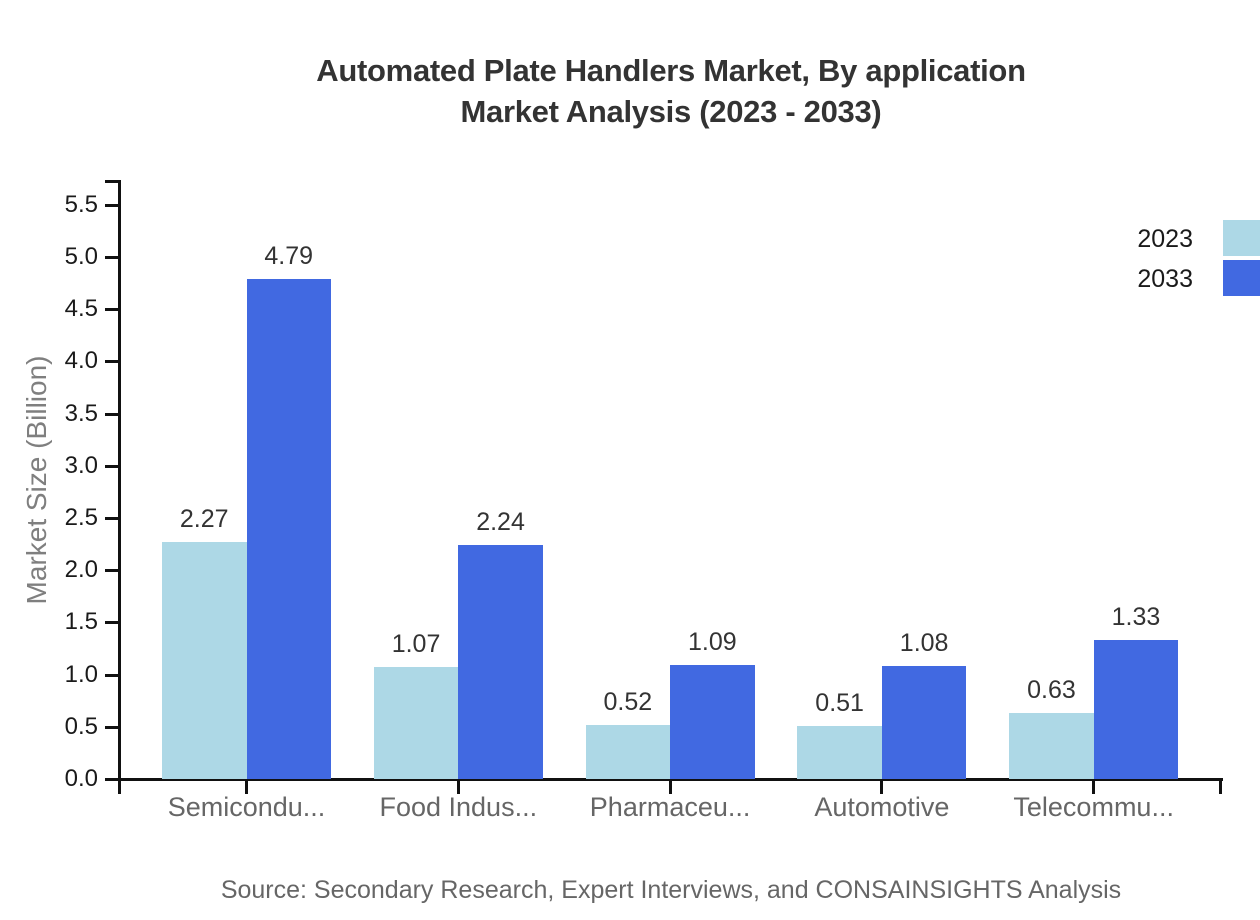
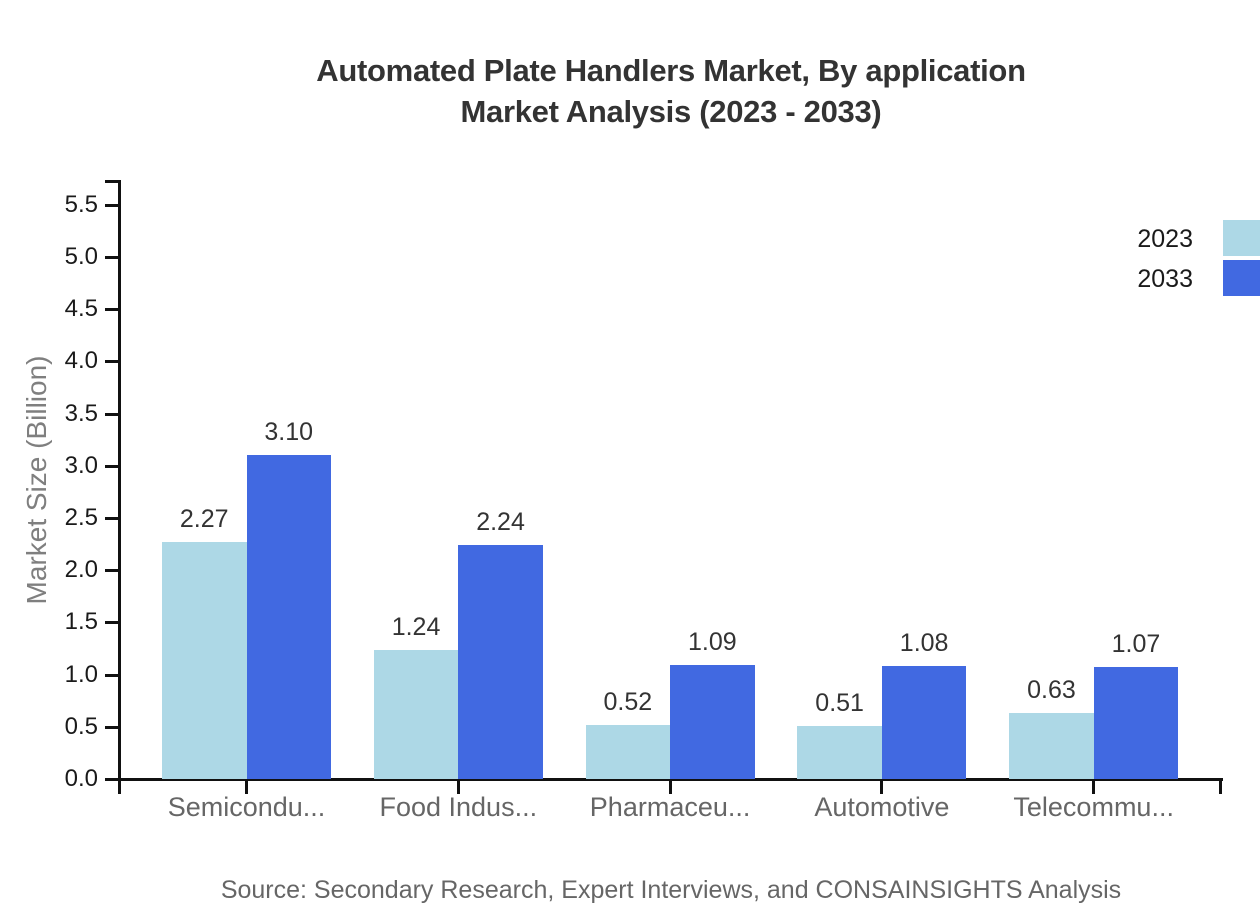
2033/Semicondu...: 4.79 -> 3.10
2023/Food Indus...: 1.07 -> 1.24
2033/Telecommu...: 1.33 -> 1.07
